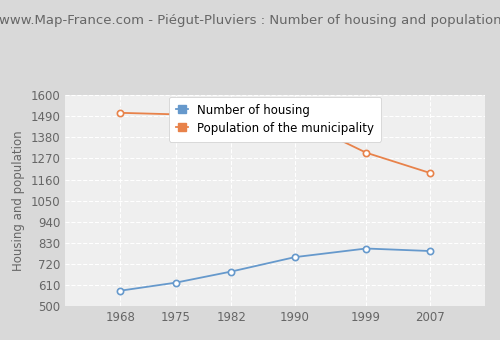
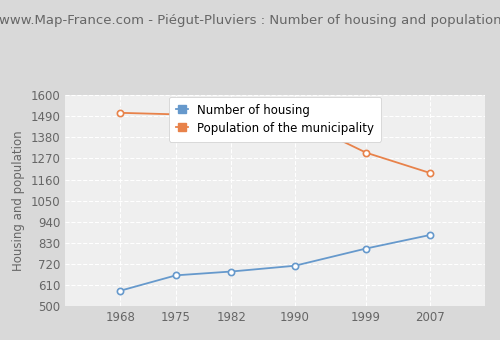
Number of housing/1975: 620 -> 660
Number of housing/1990: 760 -> 710
Number of housing/2007: 790 -> 870
